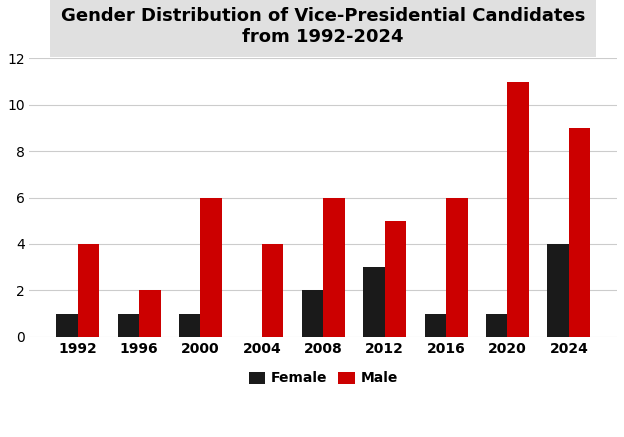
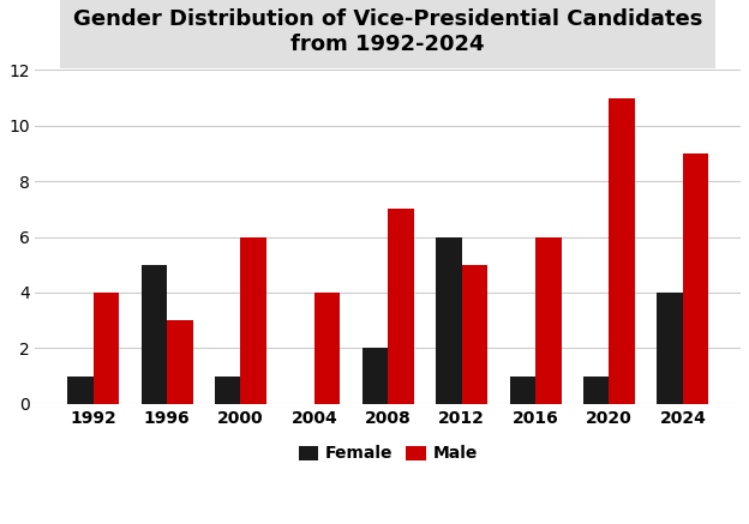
Female/1996: 1 -> 5
Male/1996: 2 -> 3
Male/2008: 6 -> 7
Female/2012: 3 -> 6
